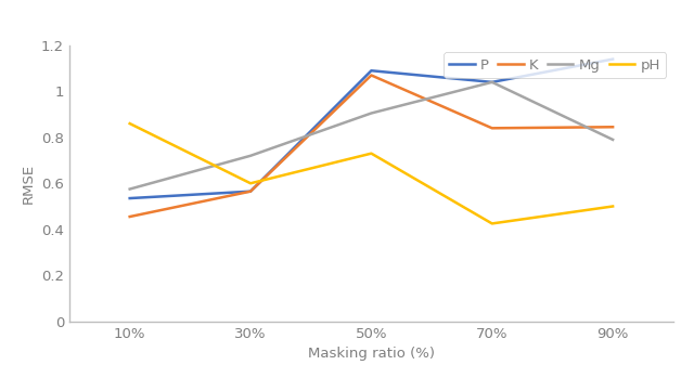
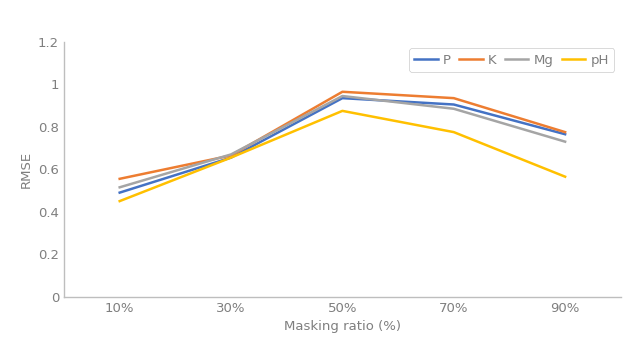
P/10%: 0.535 -> 0.490
K/10%: 0.455 -> 0.555
Mg/10%: 0.575 -> 0.515
pH/10%: 0.860 -> 0.450
P/30%: 0.565 -> 0.655
K/30%: 0.565 -> 0.665
Mg/30%: 0.720 -> 0.670
pH/30%: 0.600 -> 0.655
P/50%: 1.090 -> 0.935
K/50%: 1.070 -> 0.965
Mg/50%: 0.905 -> 0.945
pH/50%: 0.730 -> 0.875
P/70%: 1.040 -> 0.905
K/70%: 0.840 -> 0.935
Mg/70%: 1.040 -> 0.885
pH/70%: 0.425 -> 0.775
P/90%: 1.140 -> 0.765
K/90%: 0.845 -> 0.775
Mg/90%: 0.790 -> 0.730
pH/90%: 0.500 -> 0.565
